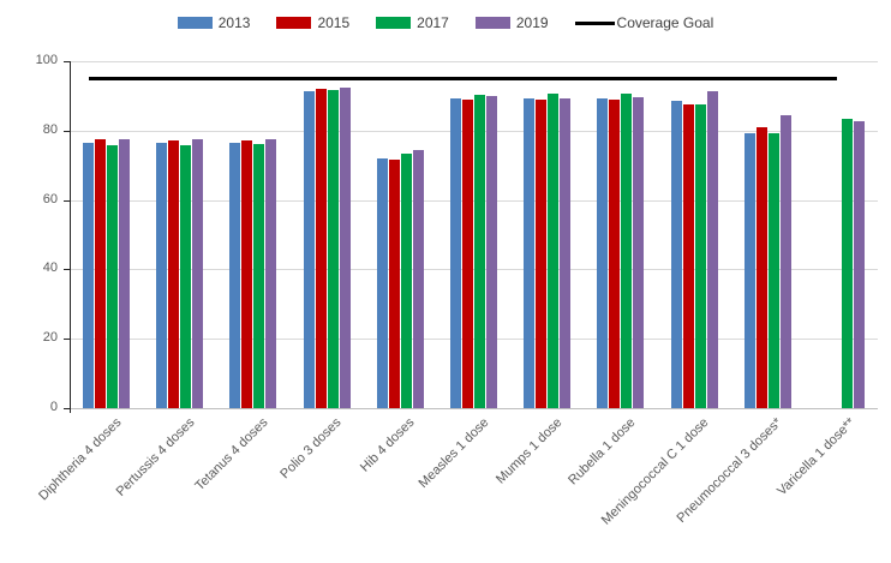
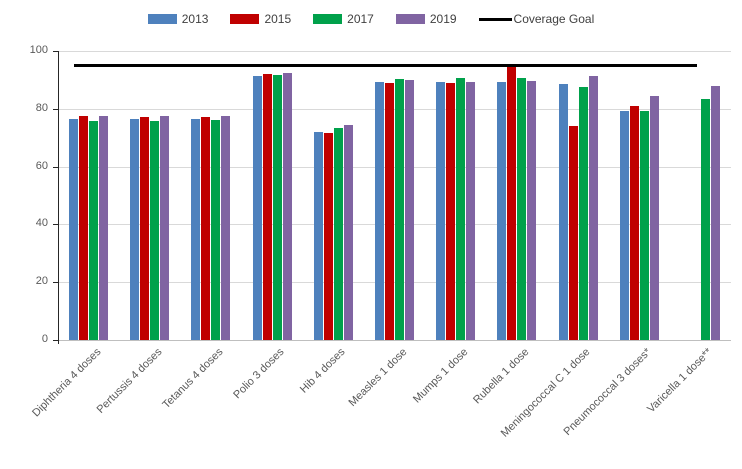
2015/Rubella 1 dose: 89 -> 95
2015/Meningococcal C 1 dose: 88 -> 74
2019/Varicella 1 dose**: 83 -> 88
